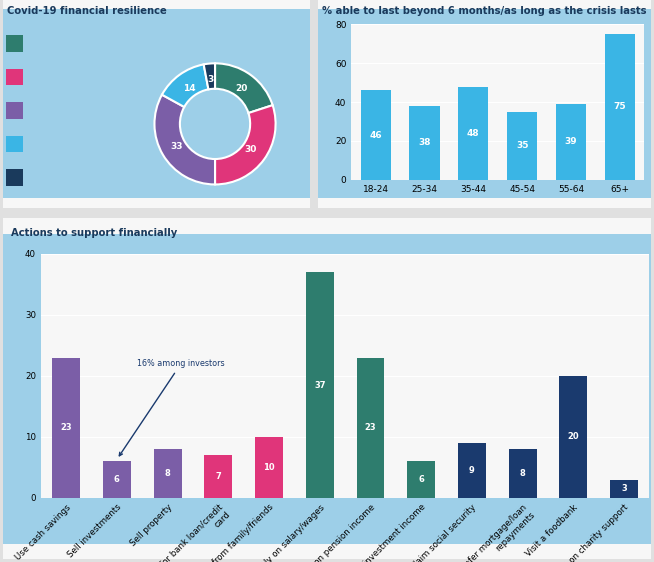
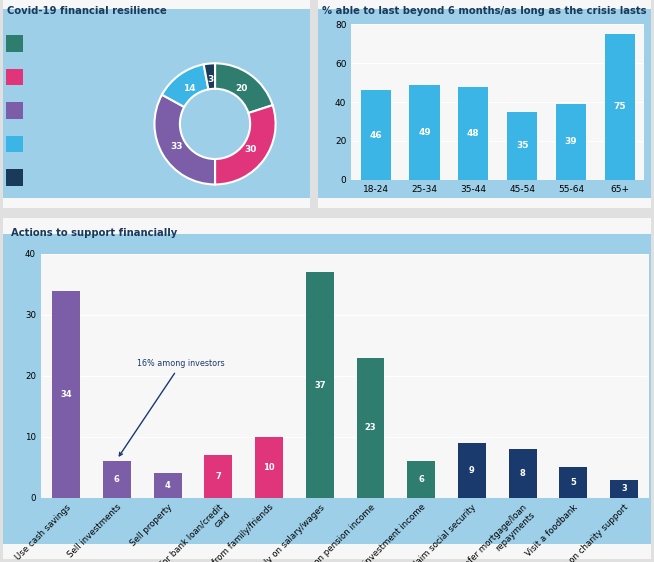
25-34: 38 -> 49
Use cash savings: 23 -> 34
Sell property: 8 -> 4
Visit a foodbank: 20 -> 5
